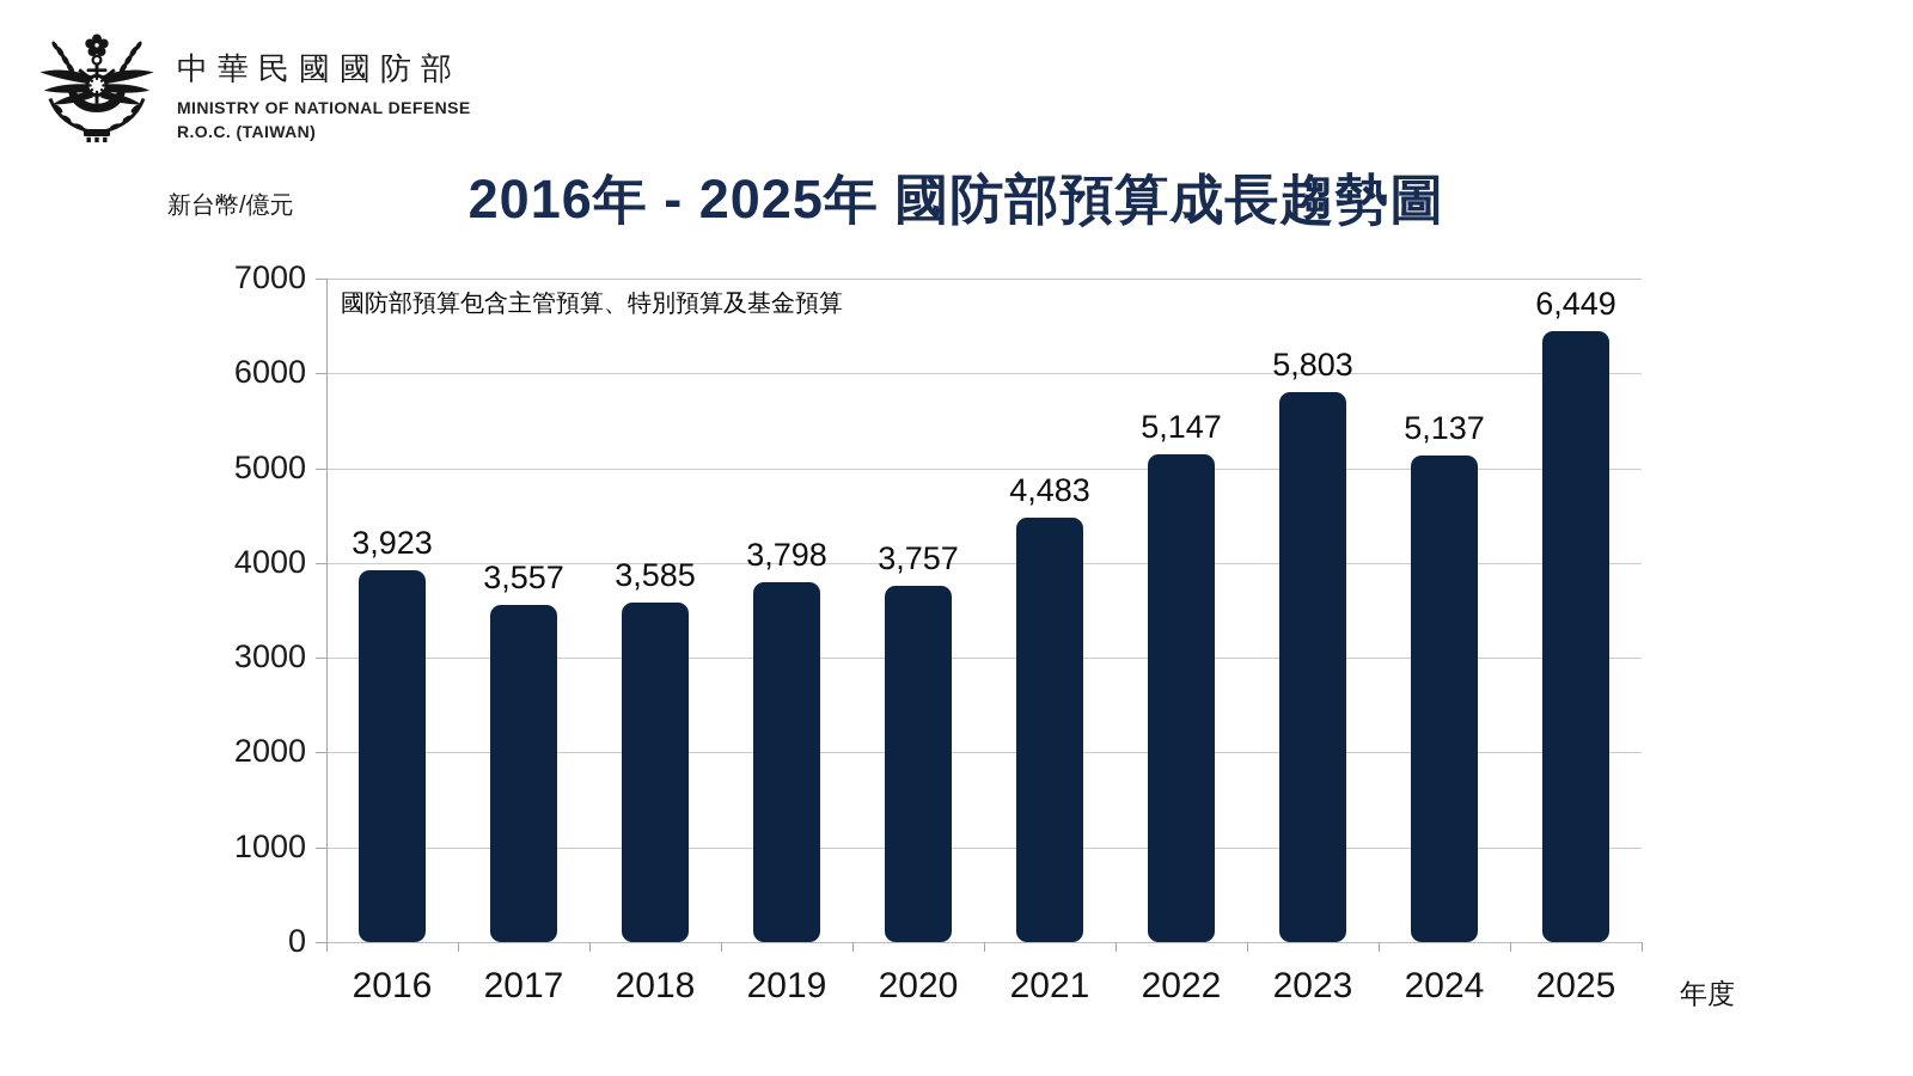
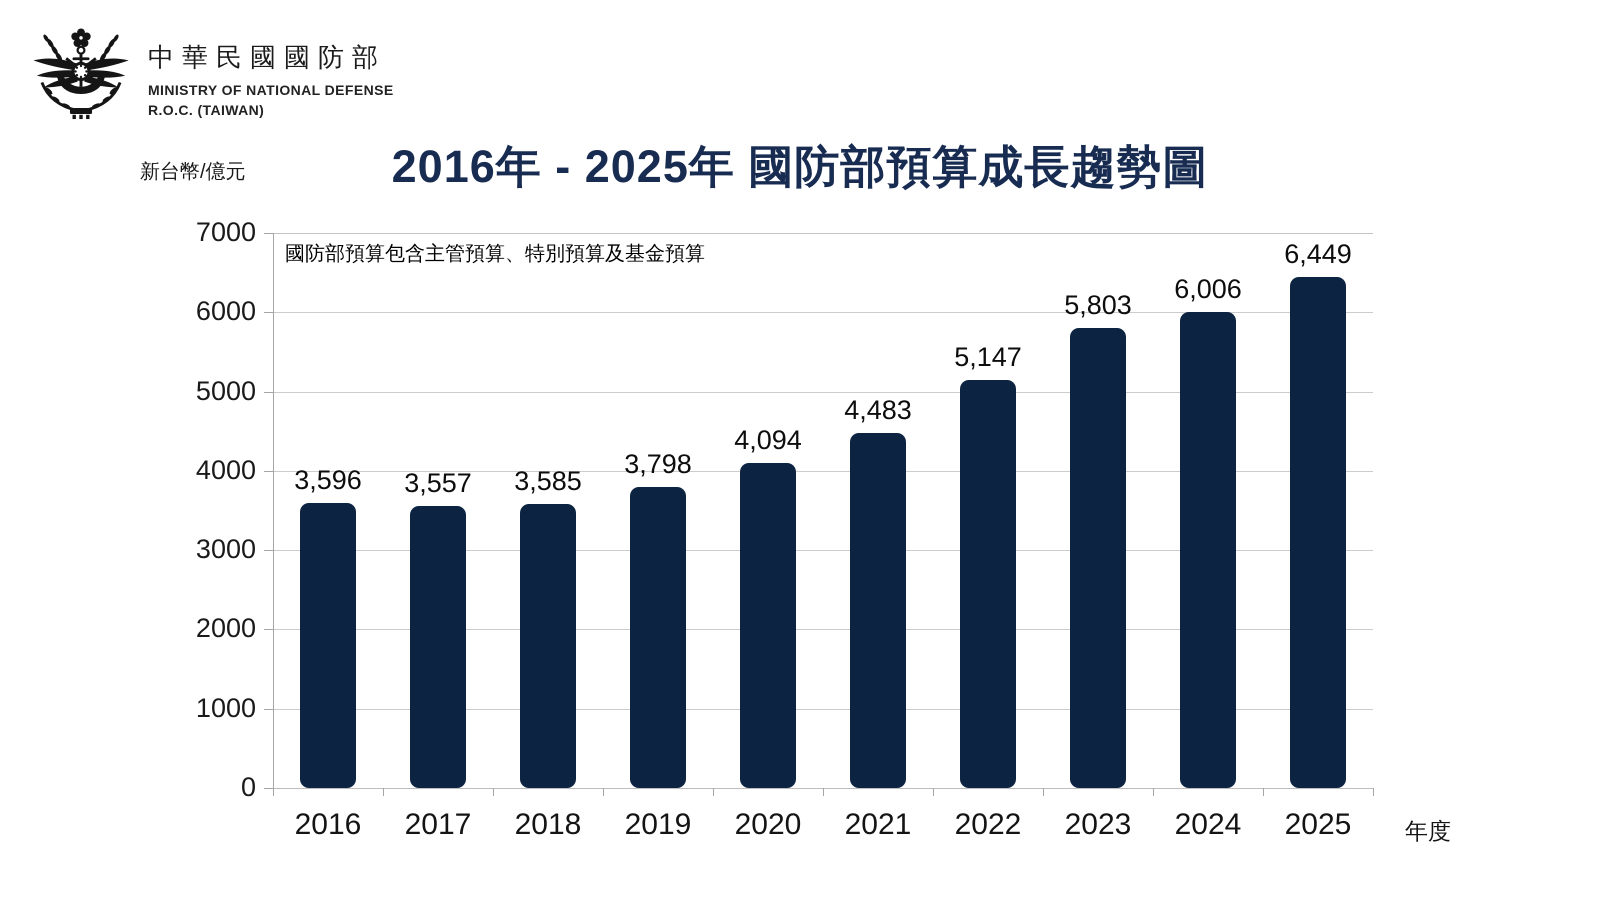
2016: 3,923 -> 3,596
2020: 3,757 -> 4,094
2024: 5,137 -> 6,006
